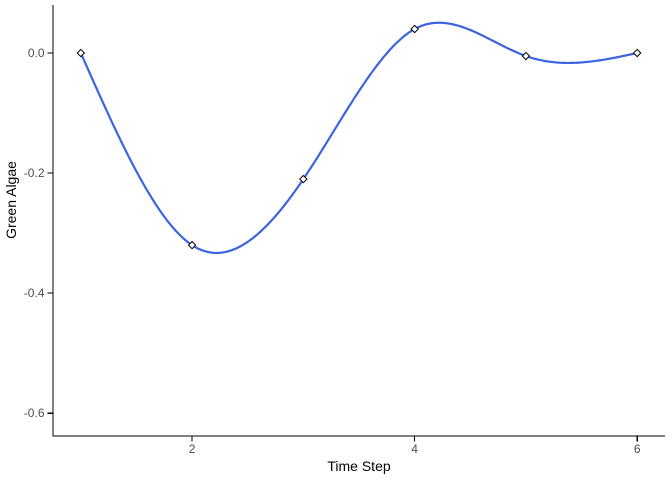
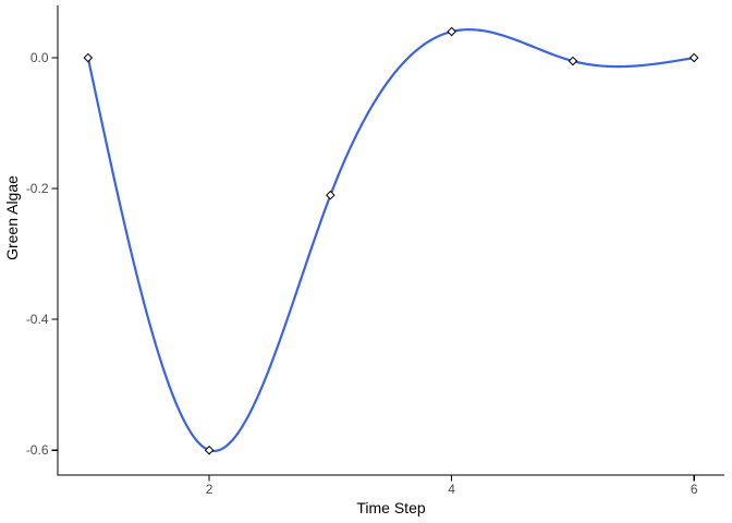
2: -0.32 -> -0.60
